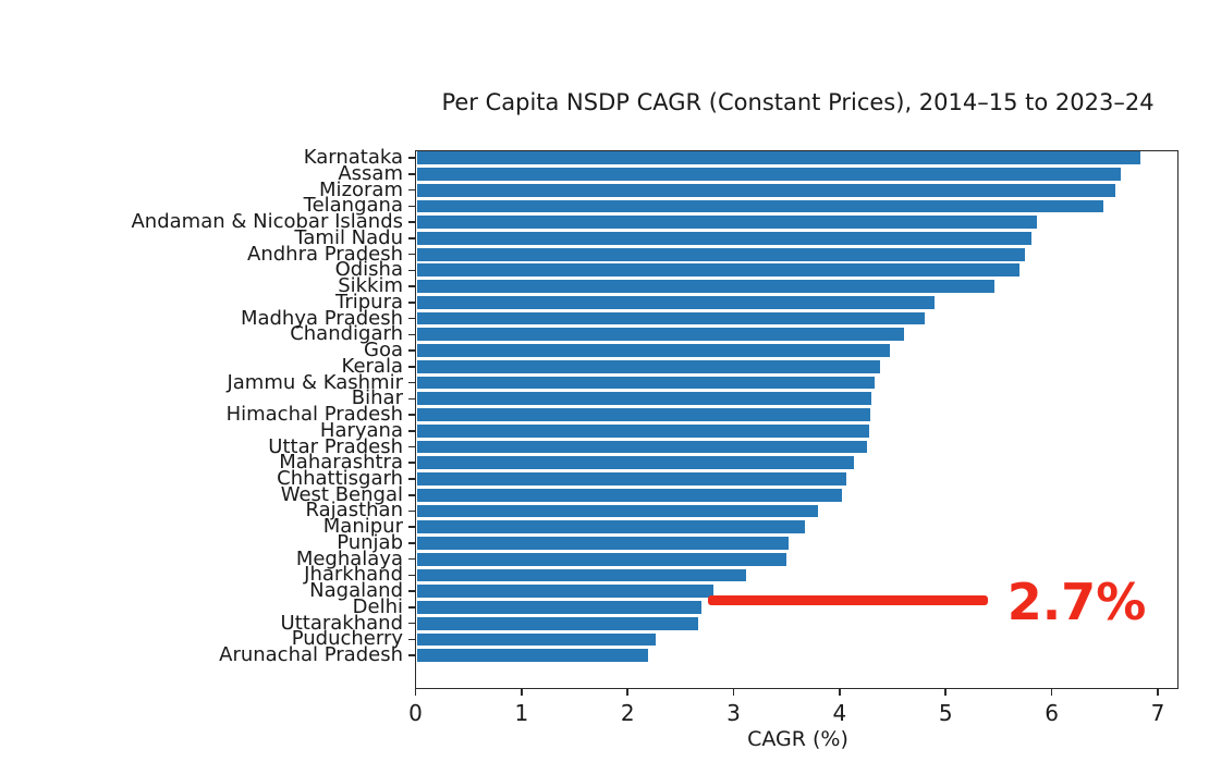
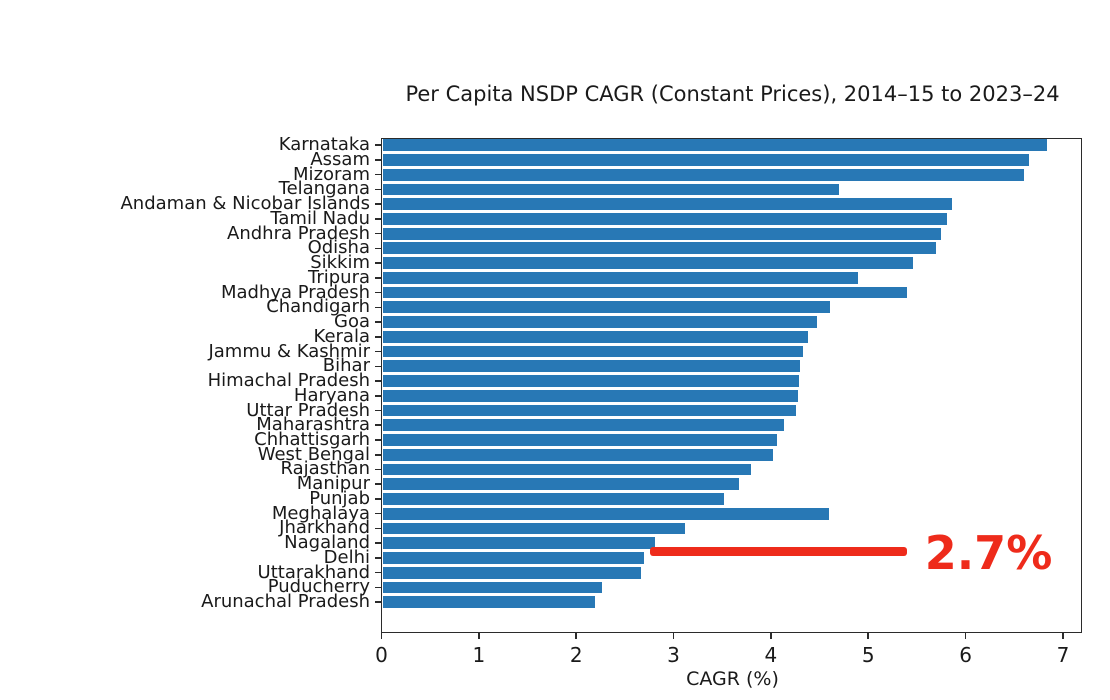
Telangana: 6.5 -> 4.7
Madhya Pradesh: 4.8 -> 5.4
Meghalaya: 3.5 -> 4.6
